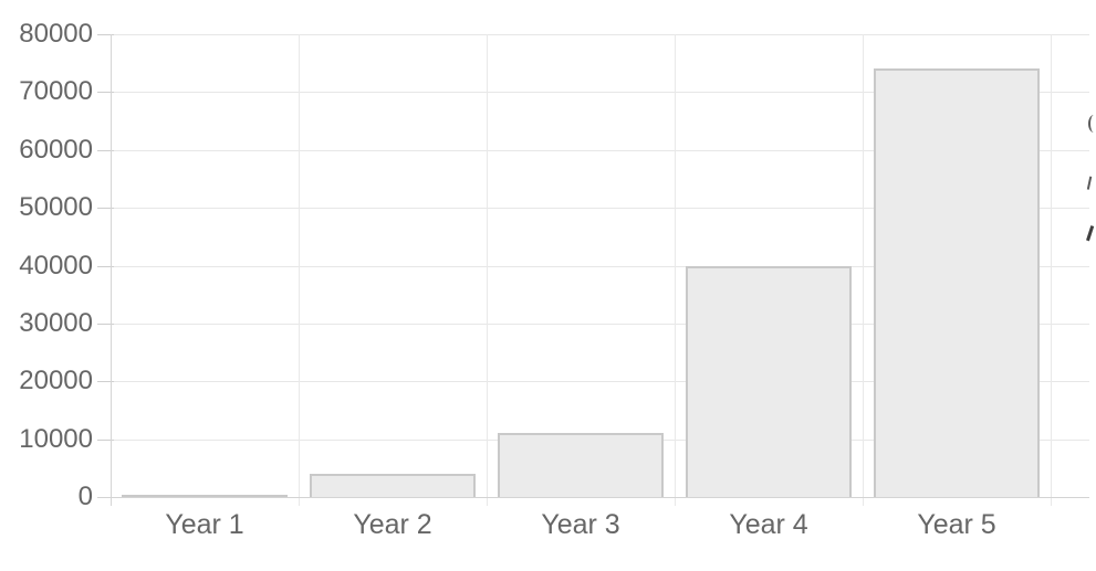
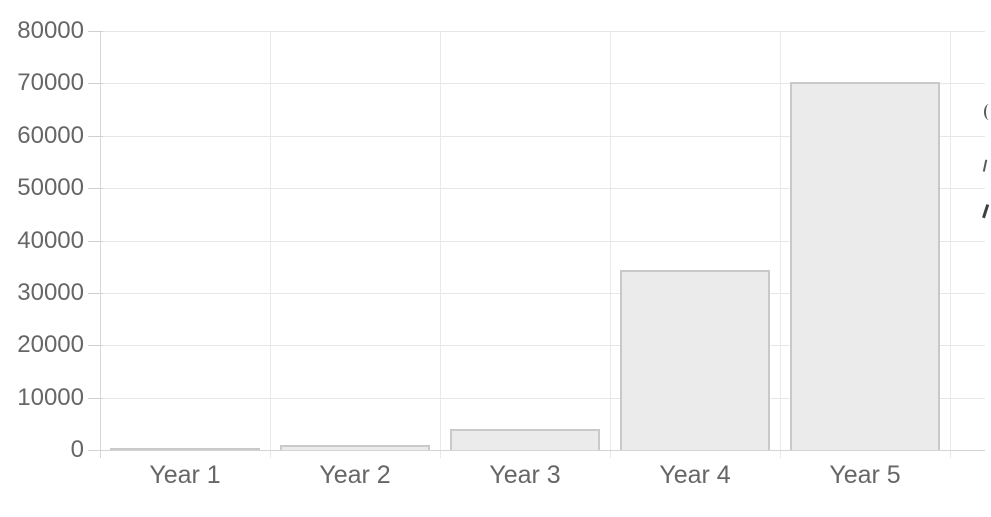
Year 2: 4000 -> 1000
Year 3: 11000 -> 4000
Year 4: 40000 -> 34000
Year 5: 74000 -> 70000
